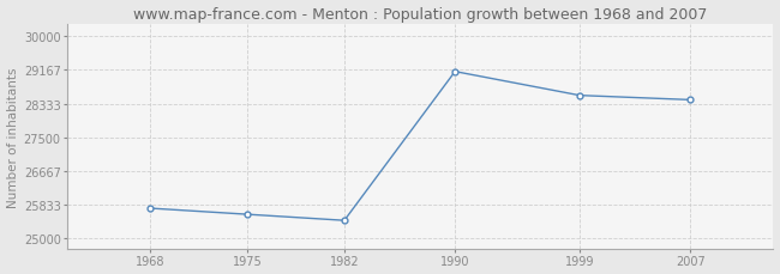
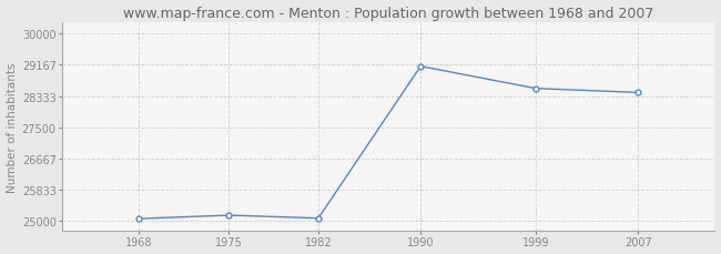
1968: 25750 -> 25070
1975: 25600 -> 25160
1982: 25450 -> 25080
